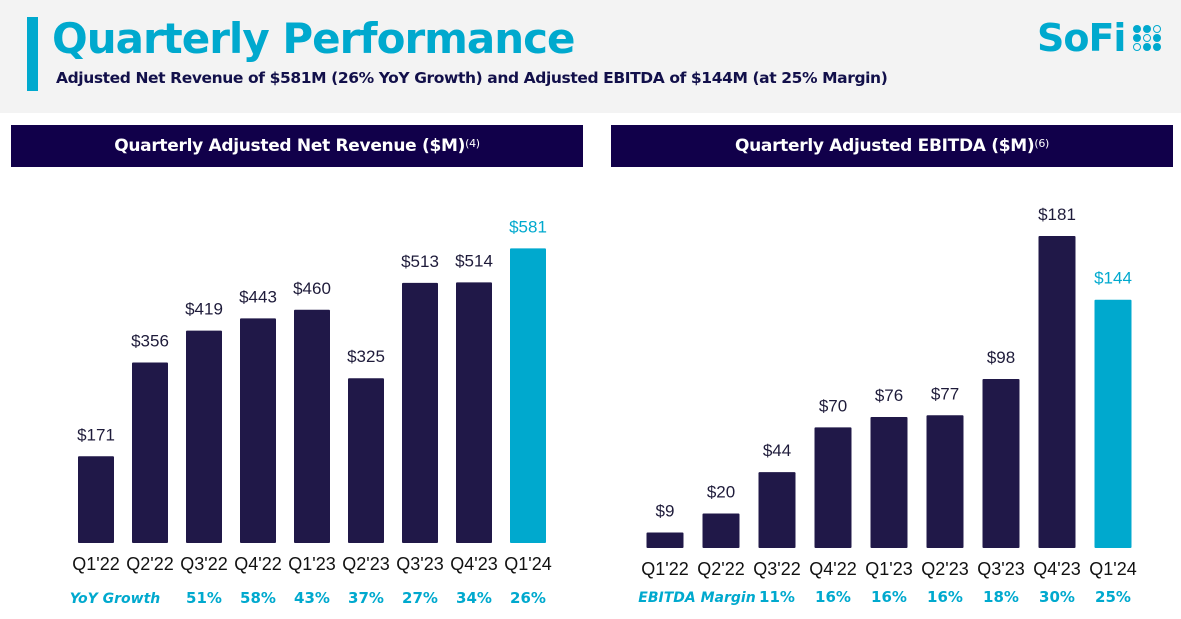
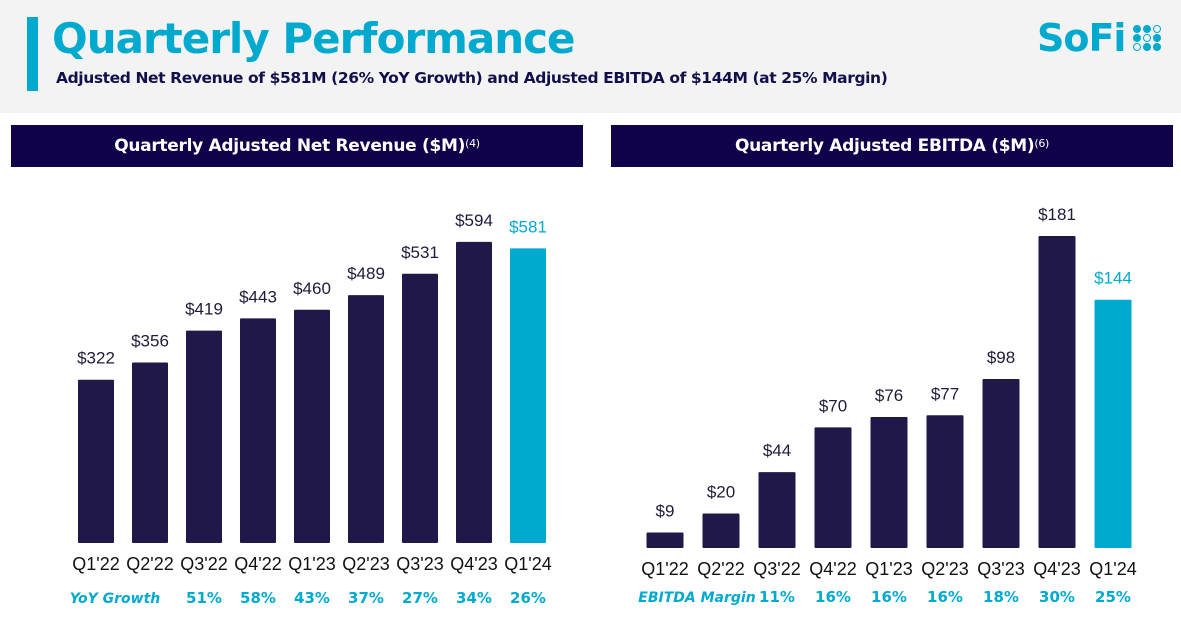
Quarterly Adjusted Net Revenue ($M)/Q1'22: $171 -> $322
Quarterly Adjusted Net Revenue ($M)/Q2'23: $325 -> $489
Quarterly Adjusted Net Revenue ($M)/Q3'23: $513 -> $531
Quarterly Adjusted Net Revenue ($M)/Q4'23: $514 -> $594
